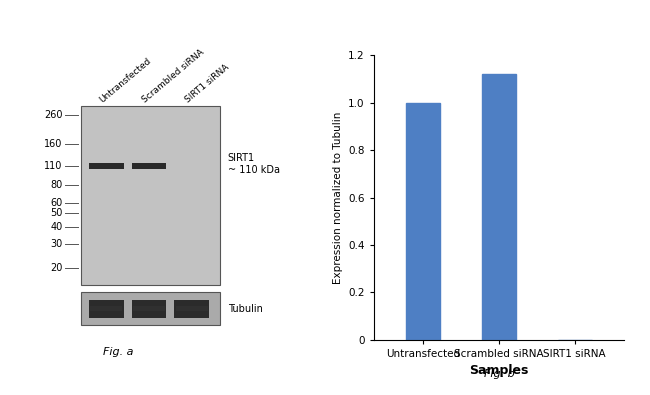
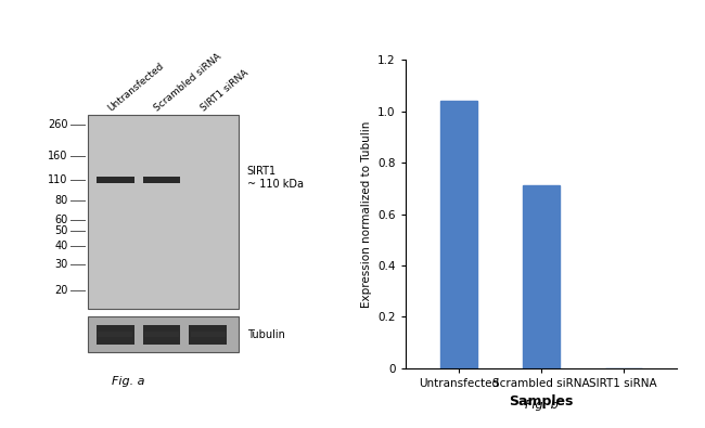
Untransfected: 1.00 -> 1.04
Scrambled siRNA: 1.12 -> 0.71
